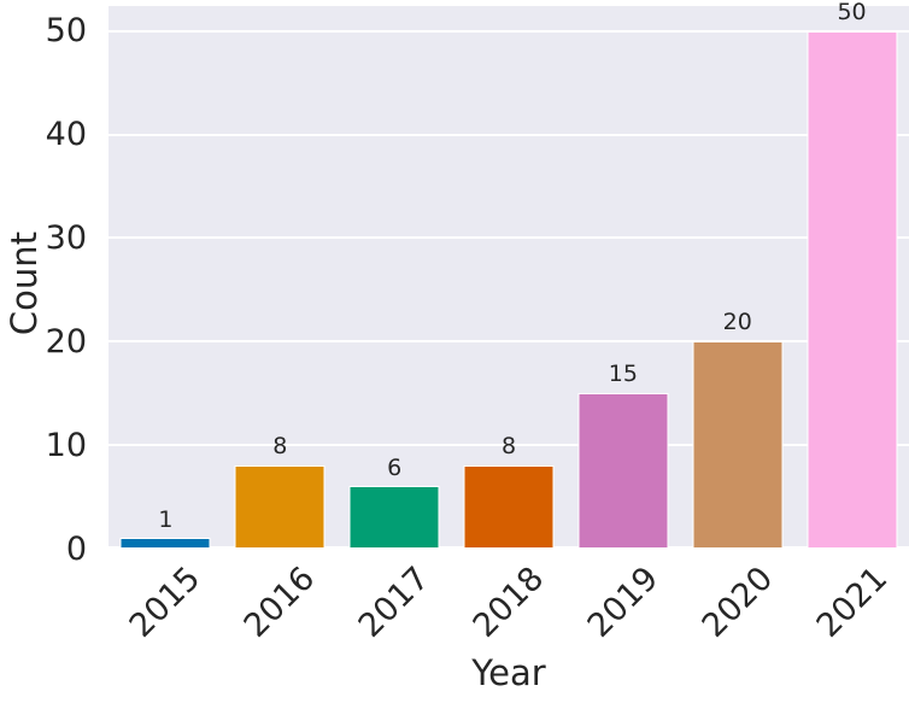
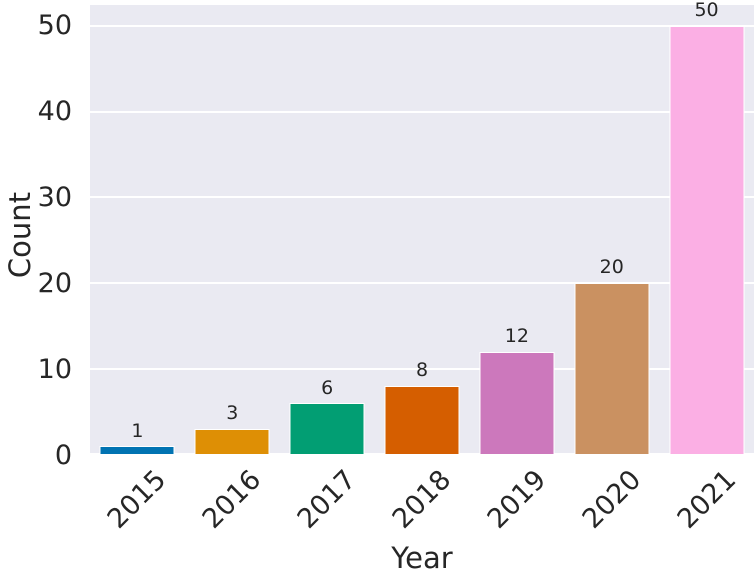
2016: 8 -> 3
2019: 15 -> 12
